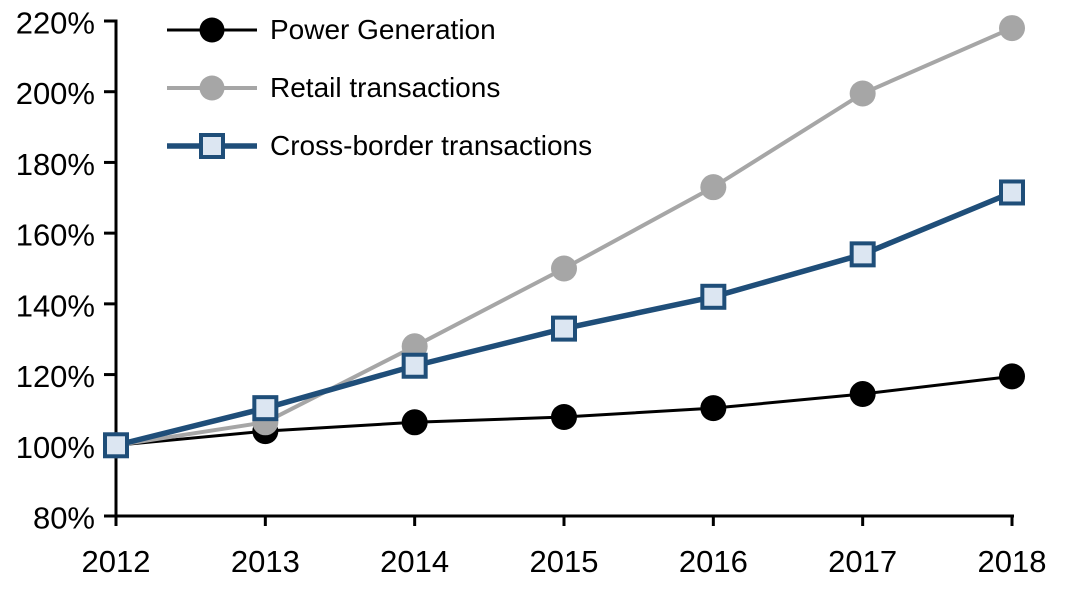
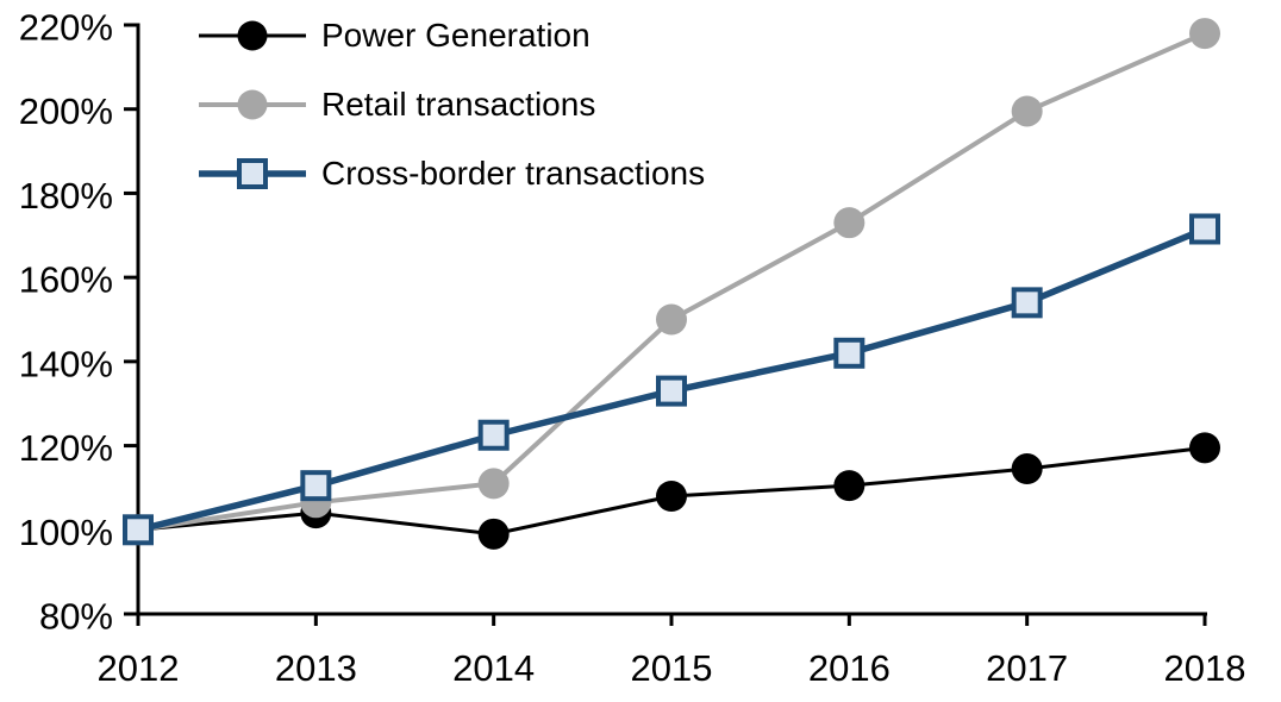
Power Generation/2014: 106% -> 99%
Retail transactions/2014: 128% -> 111%
